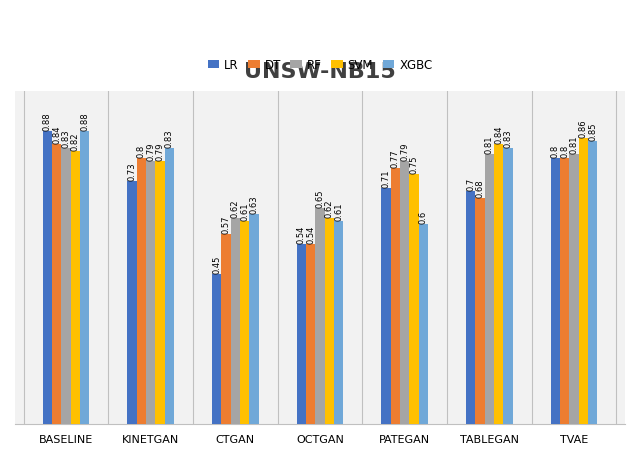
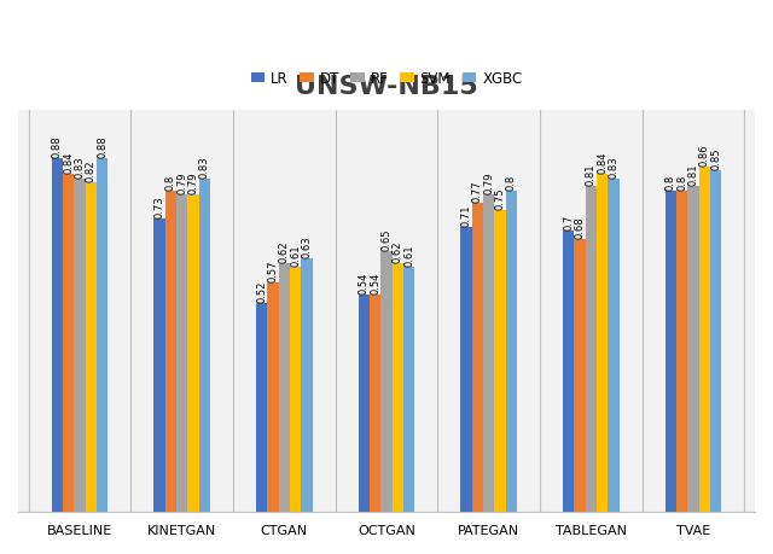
LR/CTGAN: 0.45 -> 0.52
XGBC/PATEGAN: 0.6 -> 0.8
